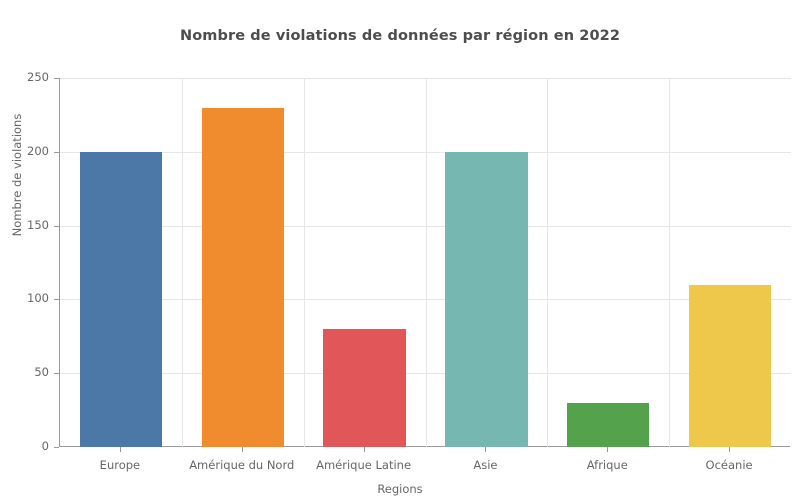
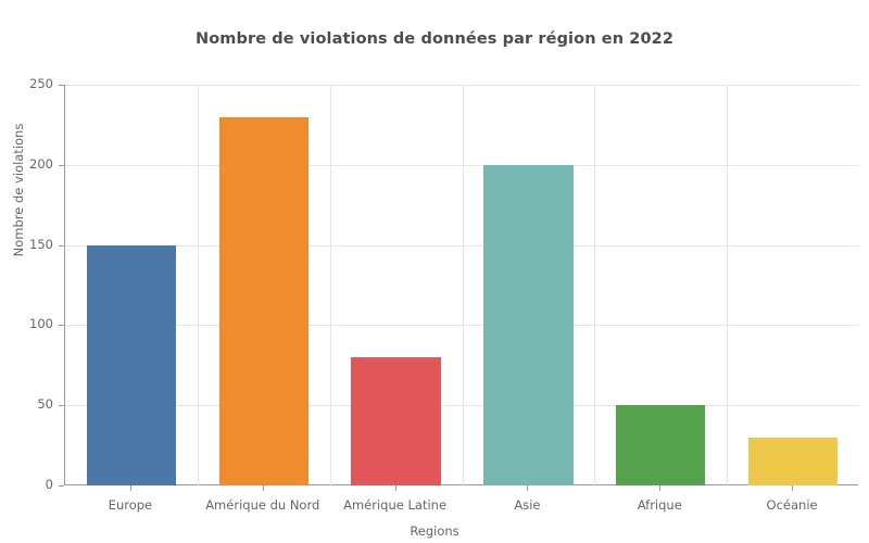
Europe: 200 -> 150
Afrique: 30 -> 50
Océanie: 110 -> 30
